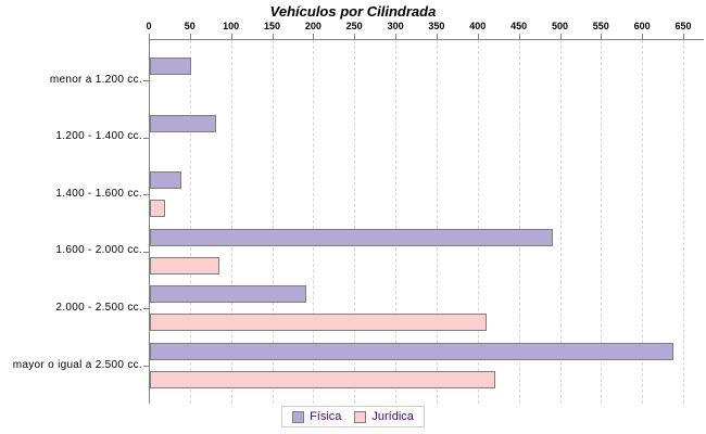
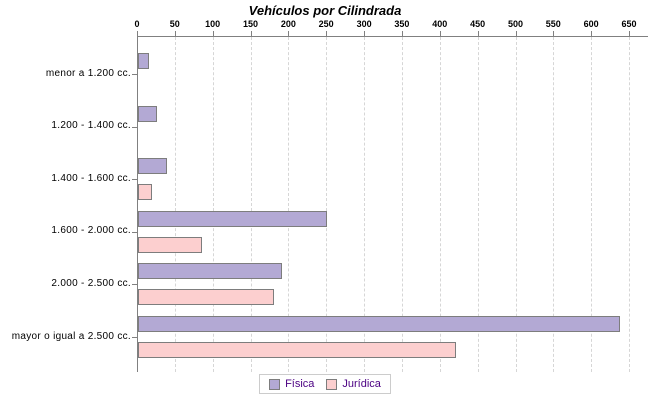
Física/menor a 1.200 cc.: 50 -> 20
Física/1.200 - 1.400 cc.: 80 -> 20
Física/1.600 - 2.000 cc.: 490 -> 250
Jurídica/2.000 - 2.500 cc.: 410 -> 180
